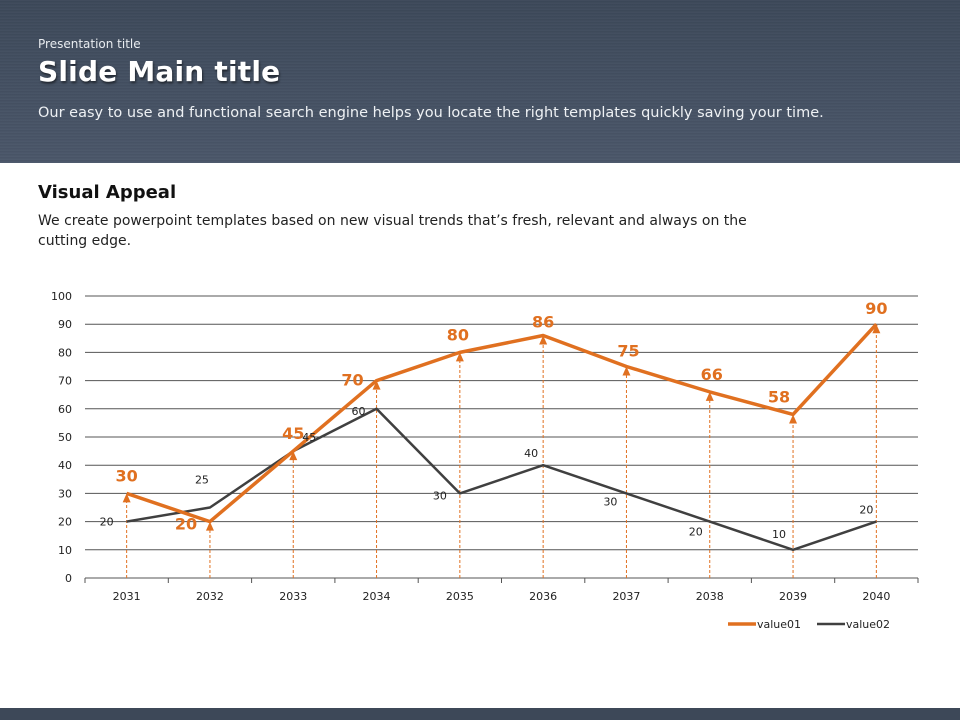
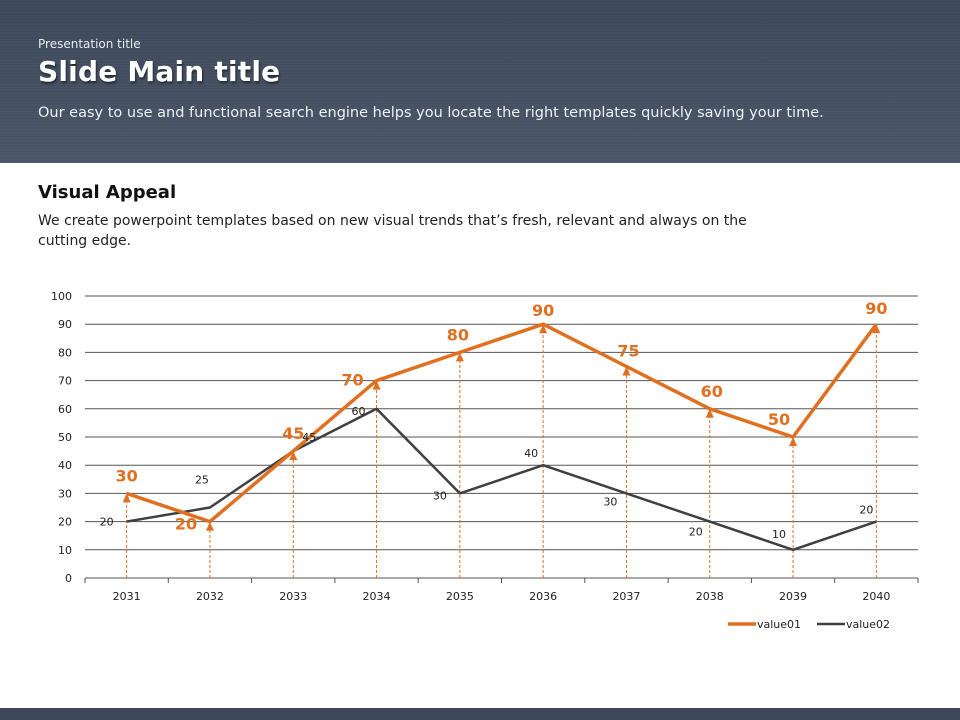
value01/2036: 86 -> 90
value01/2038: 66 -> 60
value01/2039: 58 -> 50
